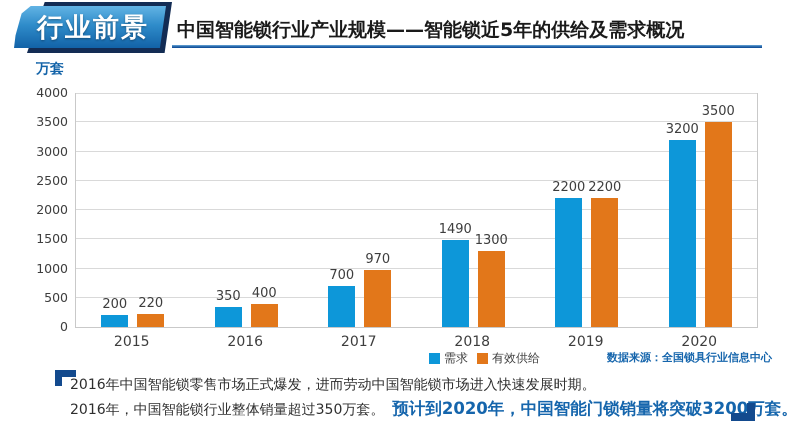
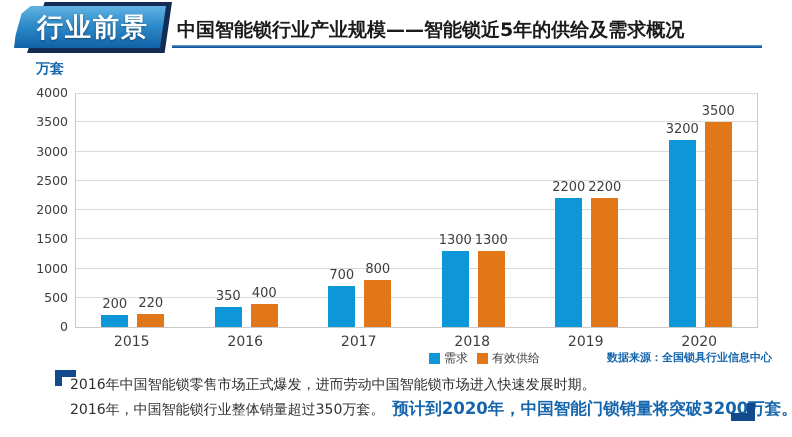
有效供给/2017: 970 -> 800
需求/2018: 1490 -> 1300
